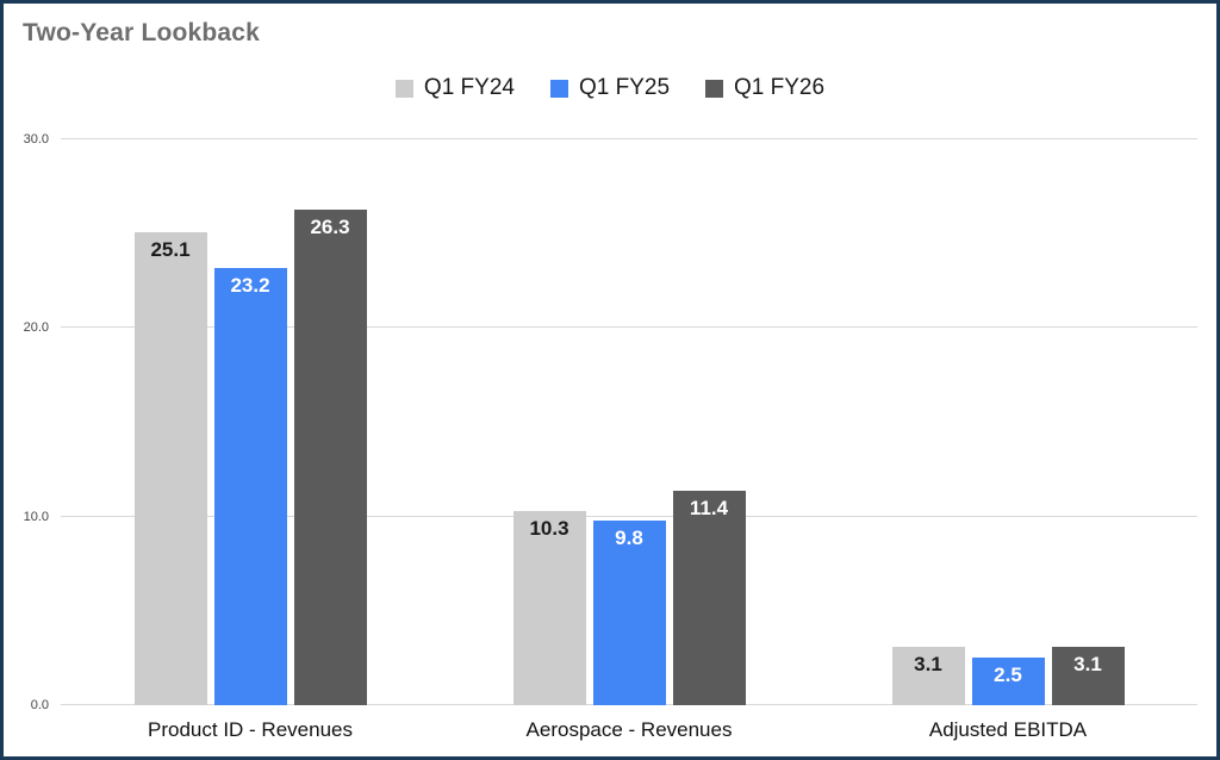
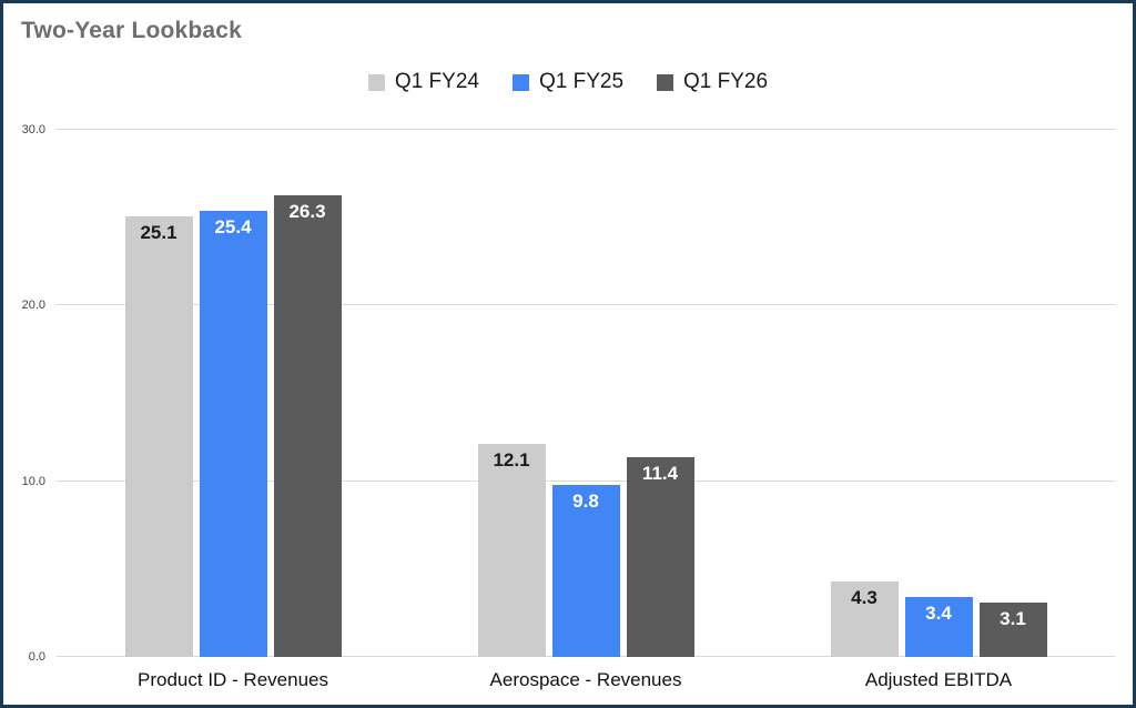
Q1 FY25/Product ID - Revenues: 23.2 -> 25.4
Q1 FY24/Aerospace - Revenues: 10.3 -> 12.1
Q1 FY24/Adjusted EBITDA: 3.1 -> 4.3
Q1 FY25/Adjusted EBITDA: 2.5 -> 3.4
